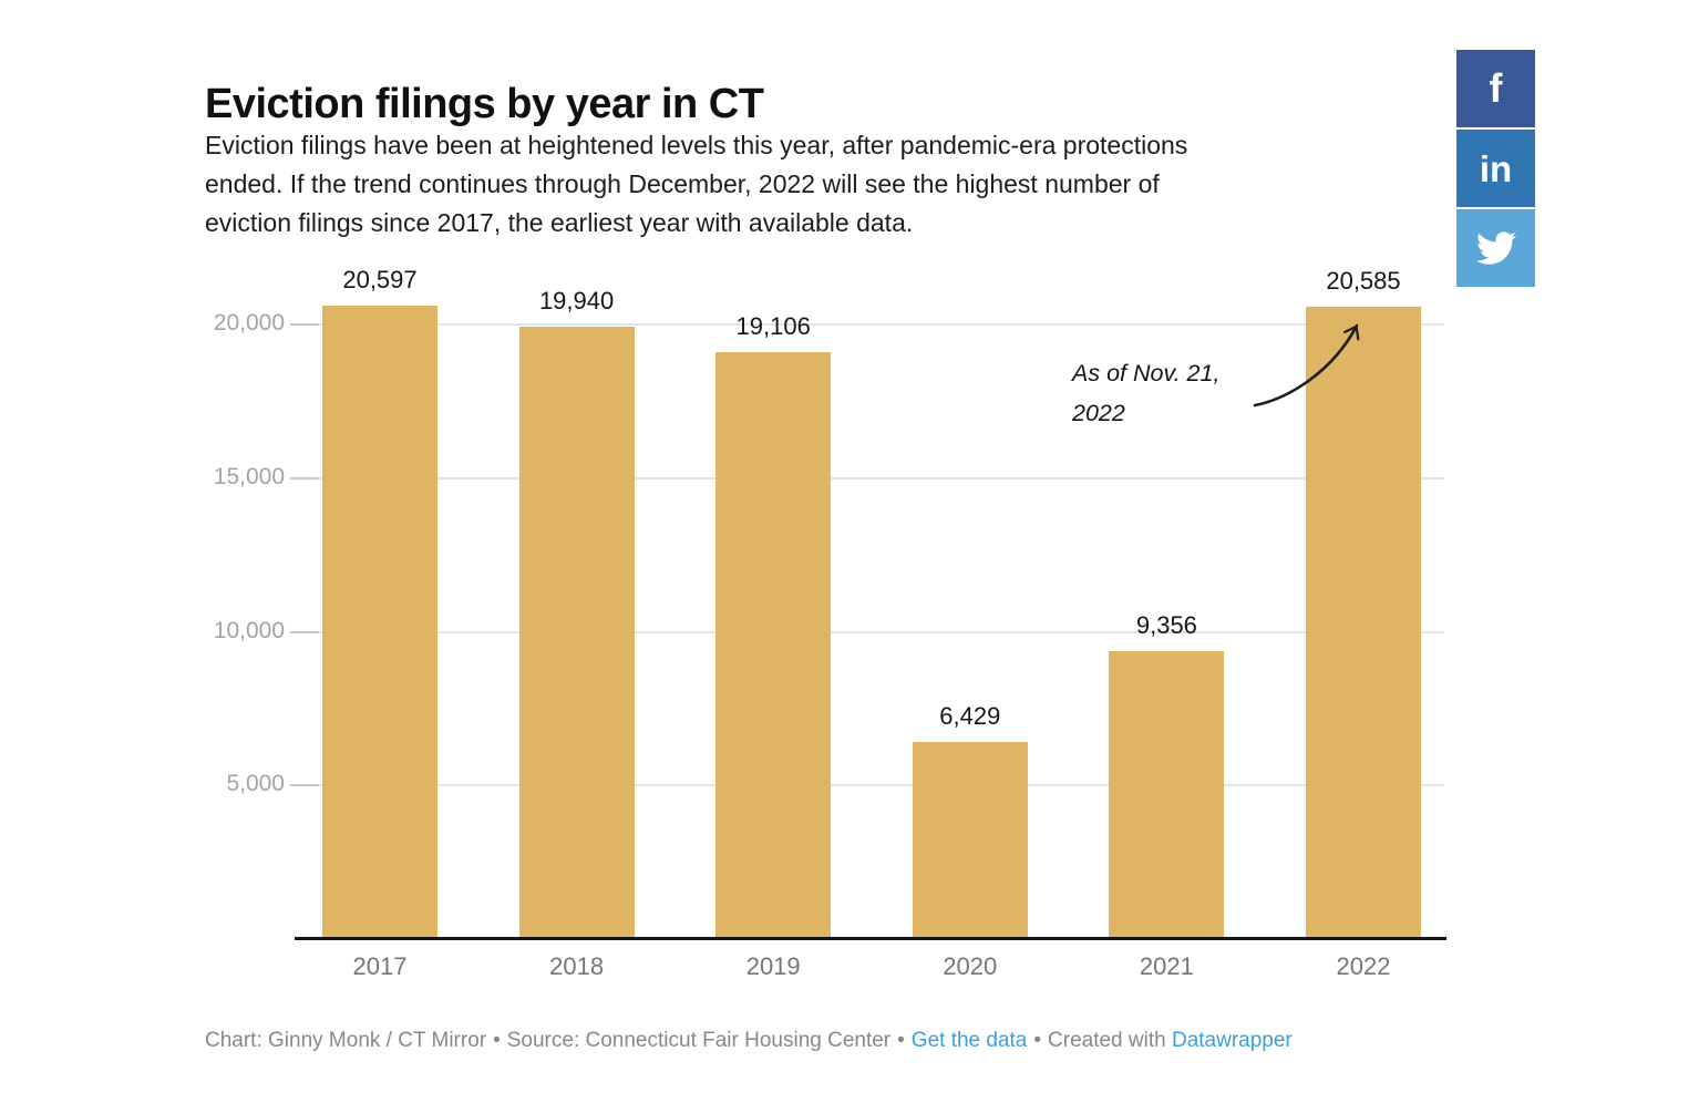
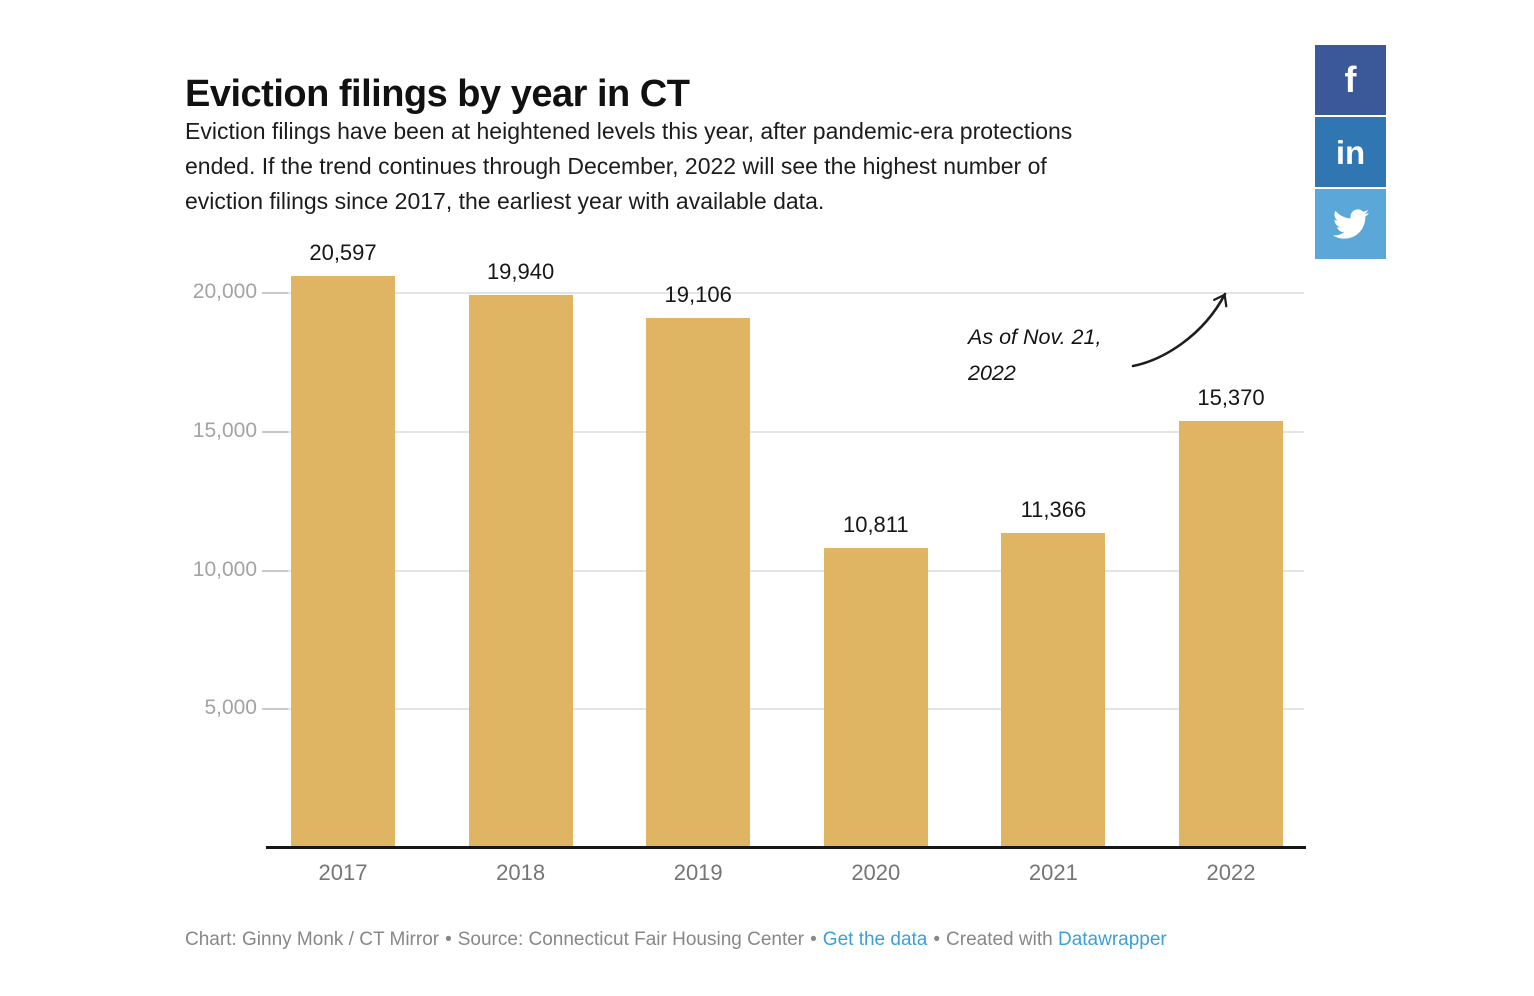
2020: 6,429 -> 10,811
2021: 9,356 -> 11,366
2022: 20,585 -> 15,370
